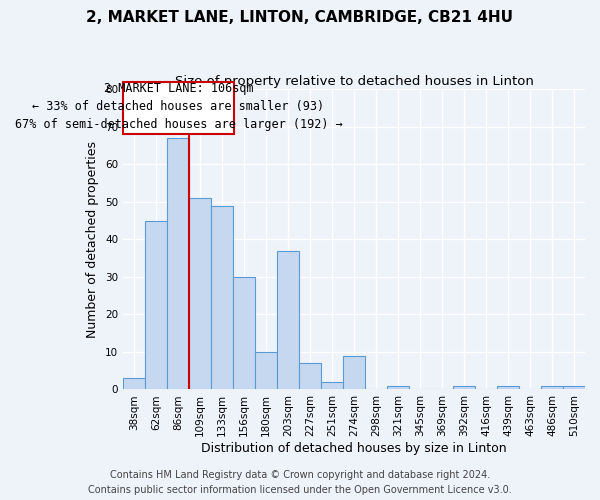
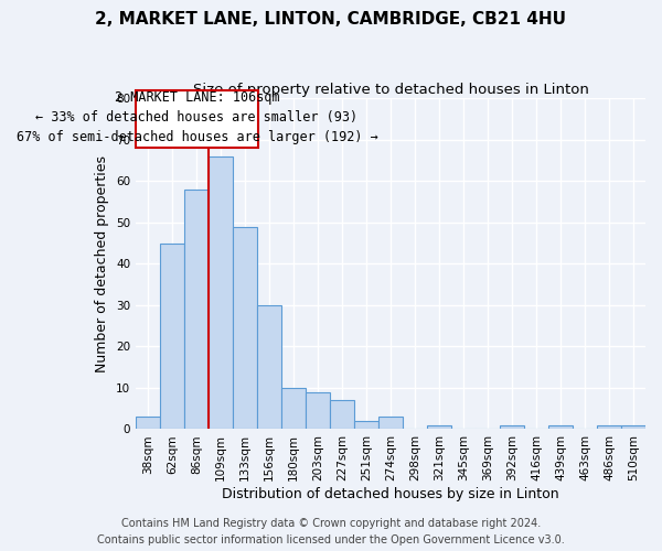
86sqm: 67 -> 58
109sqm: 51 -> 66
203sqm: 37 -> 9
274sqm: 9 -> 3
